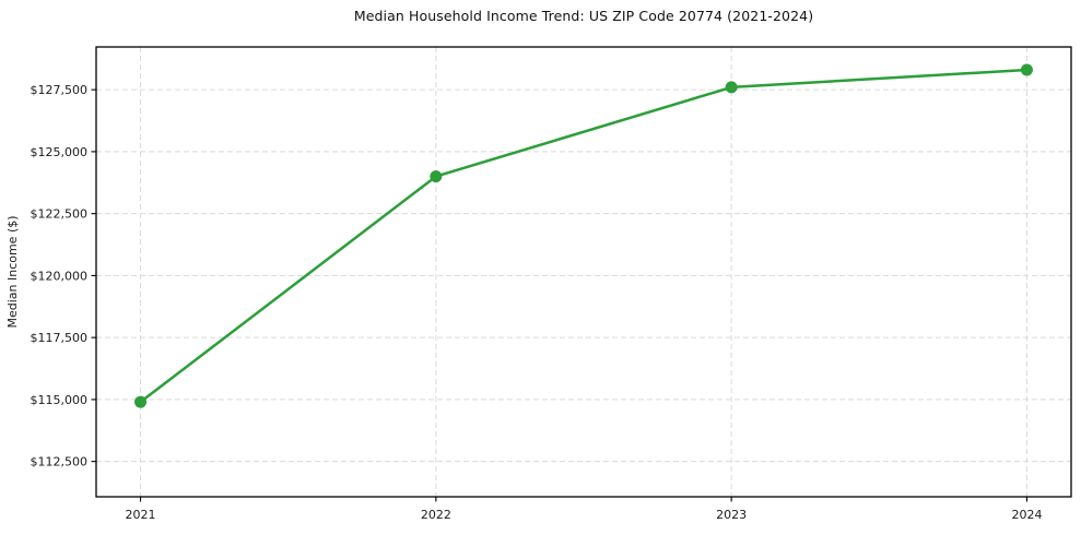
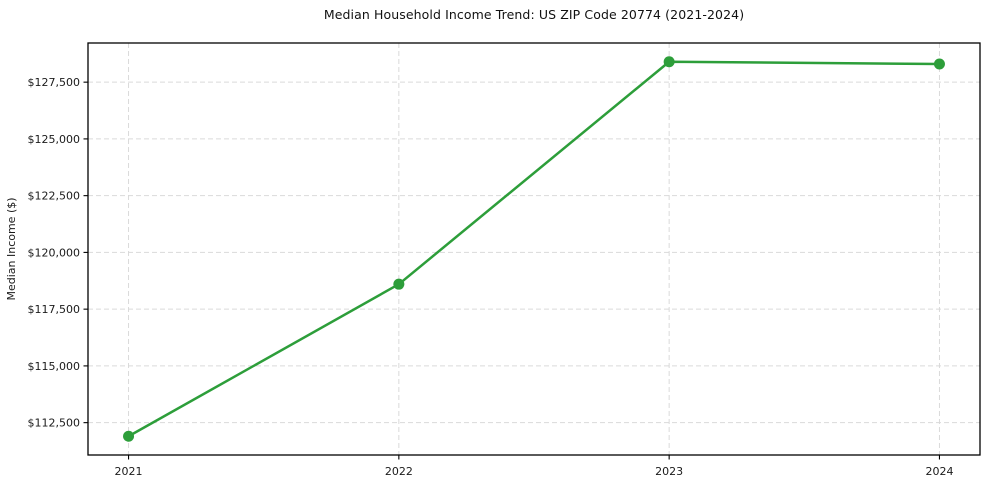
2021: $114900 -> $111900
2022: $124000 -> $118600
2023: $127600 -> $128400
